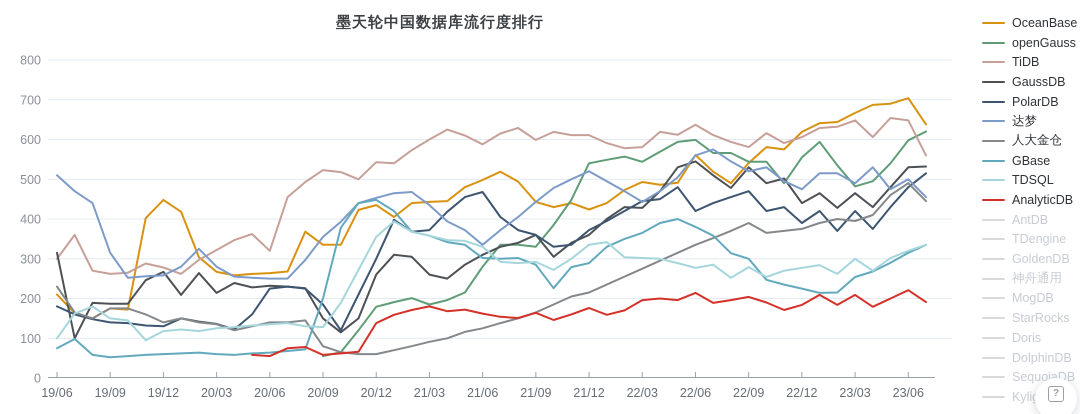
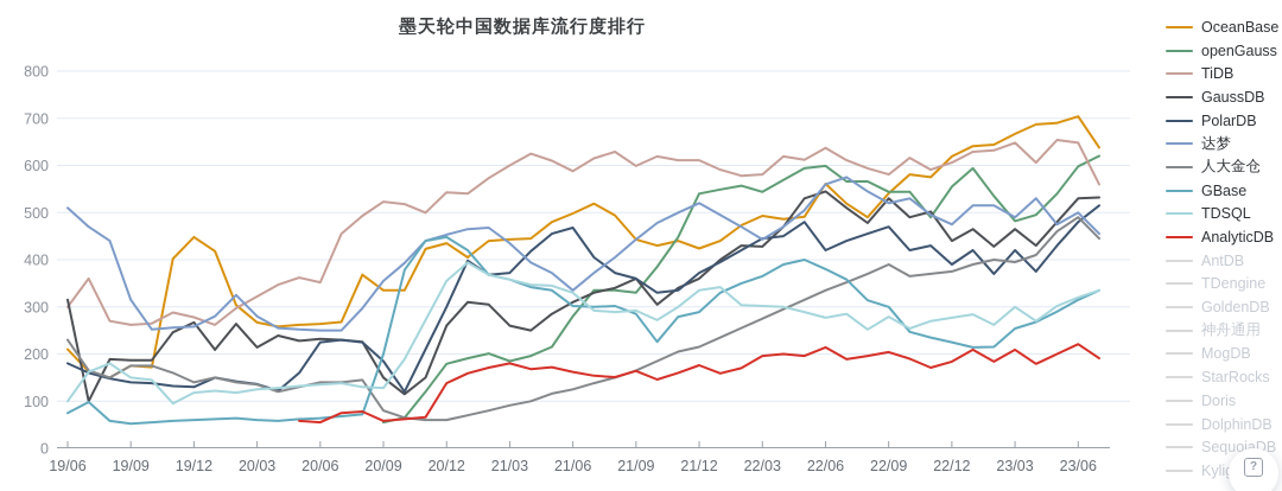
TiDB/20/06: 320 -> 350
